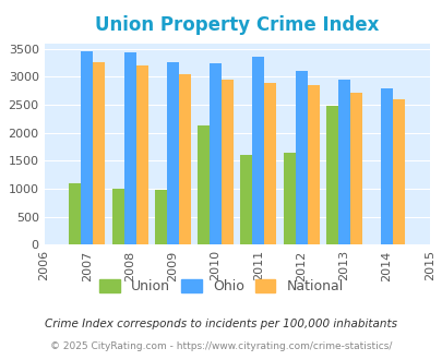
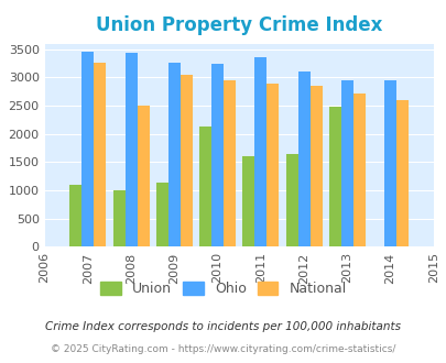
National/2008: 3210 -> 2500
Union/2009: 980 -> 1140
Ohio/2014: 2790 -> 2940
